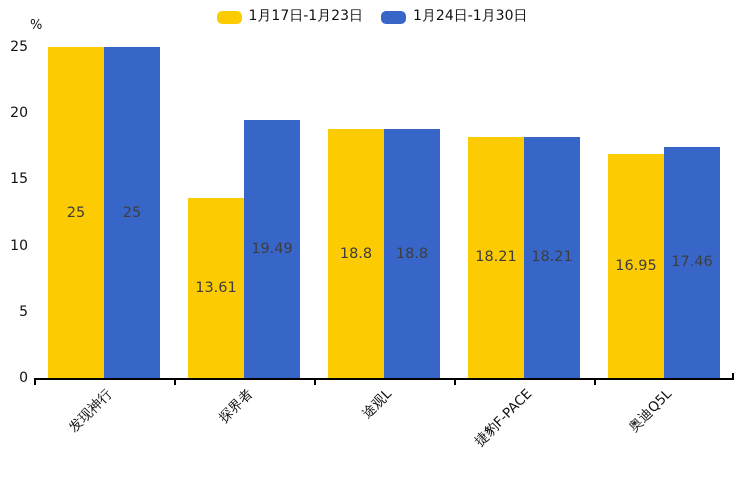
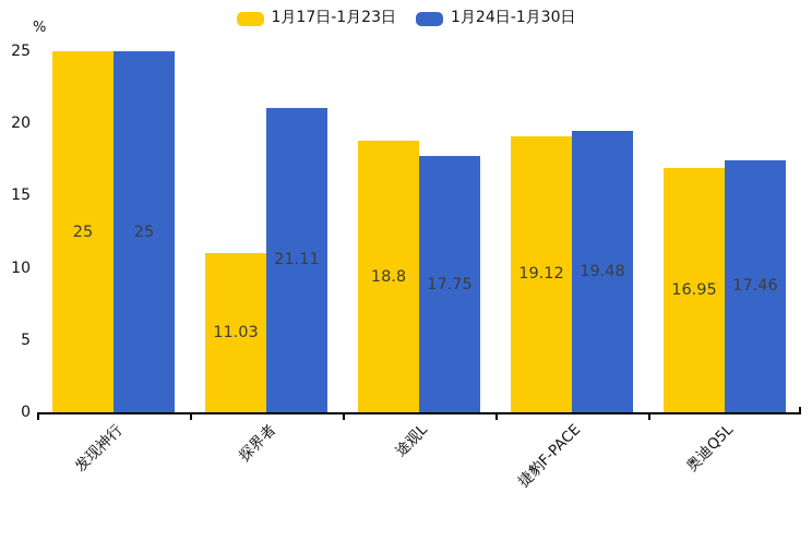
1月17日-1月23日/探界者: 13.61 -> 11.03
1月24日-1月30日/探界者: 19.49 -> 21.11
1月24日-1月30日/途观L: 18.8 -> 17.75
1月17日-1月23日/捷豹F-PACE: 18.21 -> 19.12
1月24日-1月30日/捷豹F-PACE: 18.21 -> 19.48
